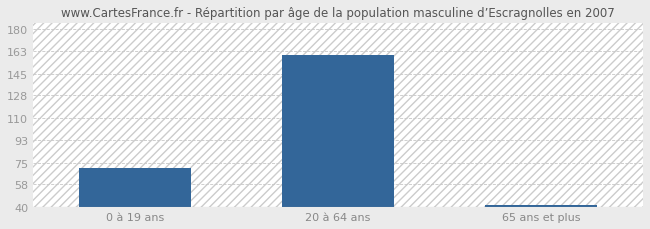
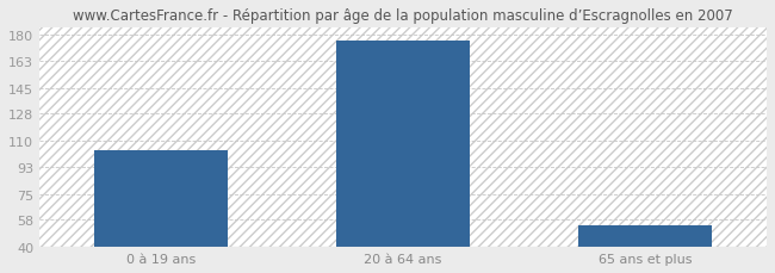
0 à 19 ans: 71 -> 104
20 à 64 ans: 160 -> 176
65 ans et plus: 42 -> 54
